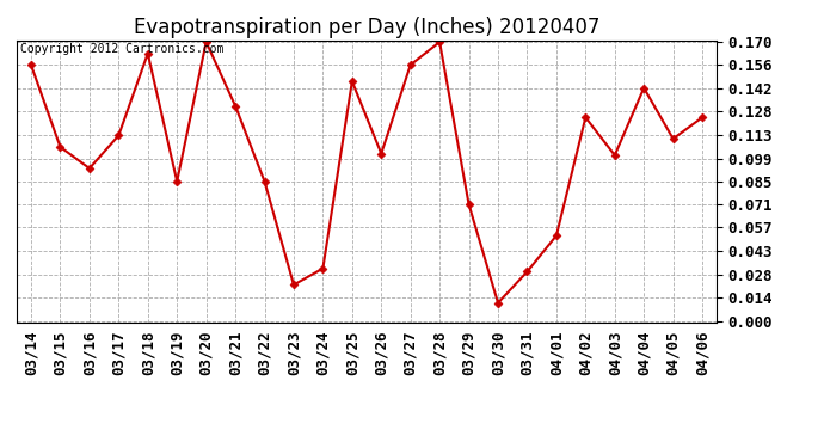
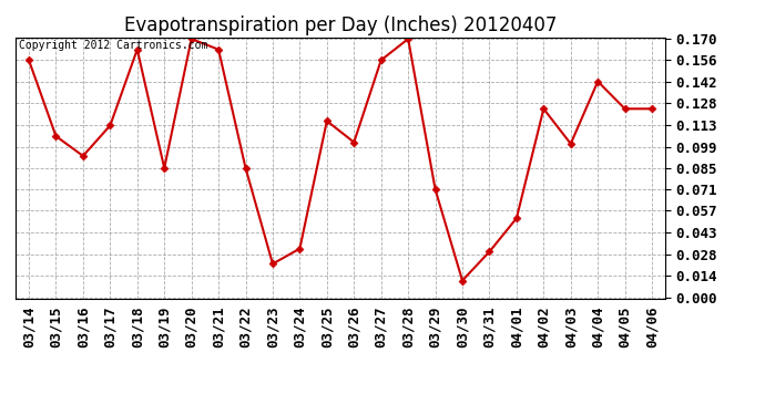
03/21: 0.131 -> 0.163
03/25: 0.146 -> 0.116
04/05: 0.111 -> 0.124
